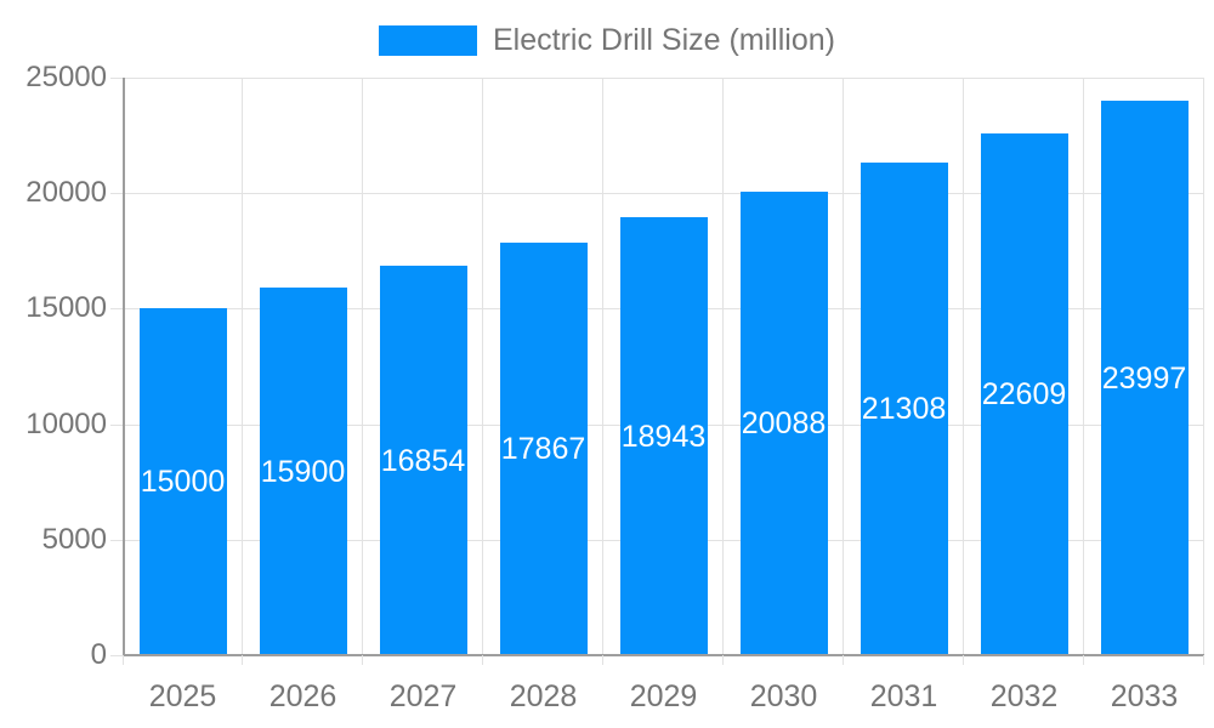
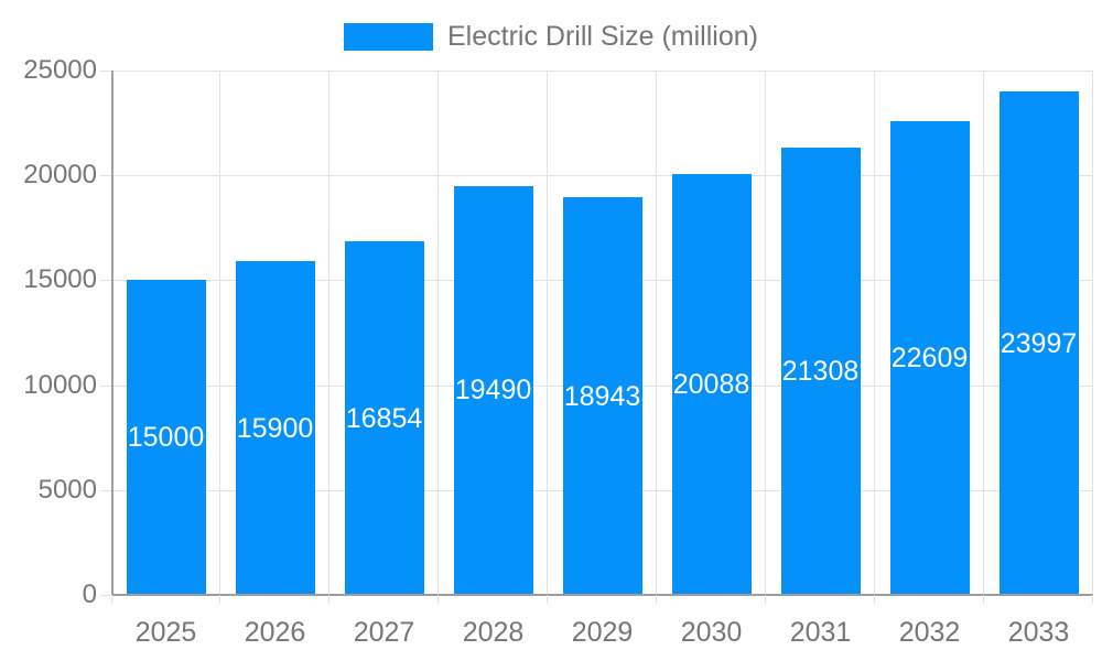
2028: 17867 -> 19490
